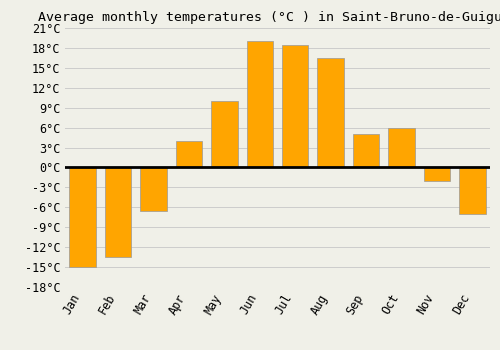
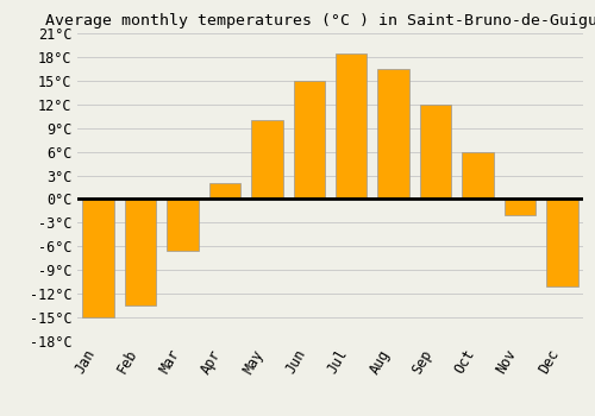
Apr: 4.0°C -> 2.0°C
Jun: 19.0°C -> 15.0°C
Sep: 5.0°C -> 12.0°C
Dec: -7.0°C -> -11.0°C
